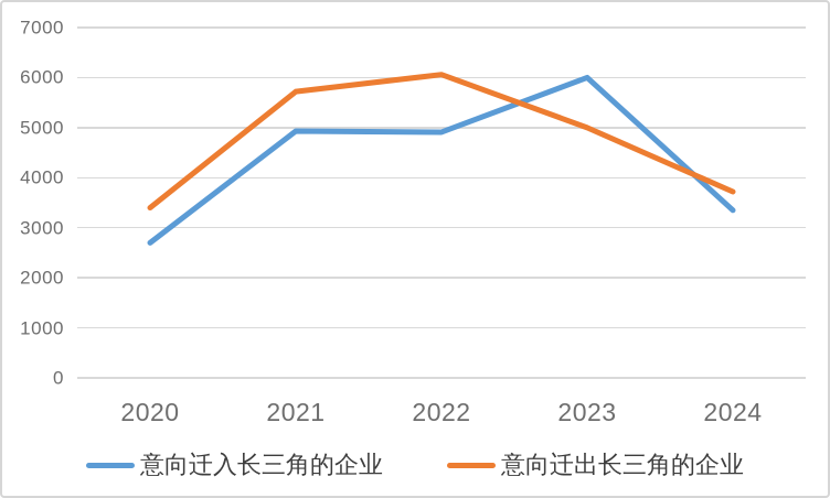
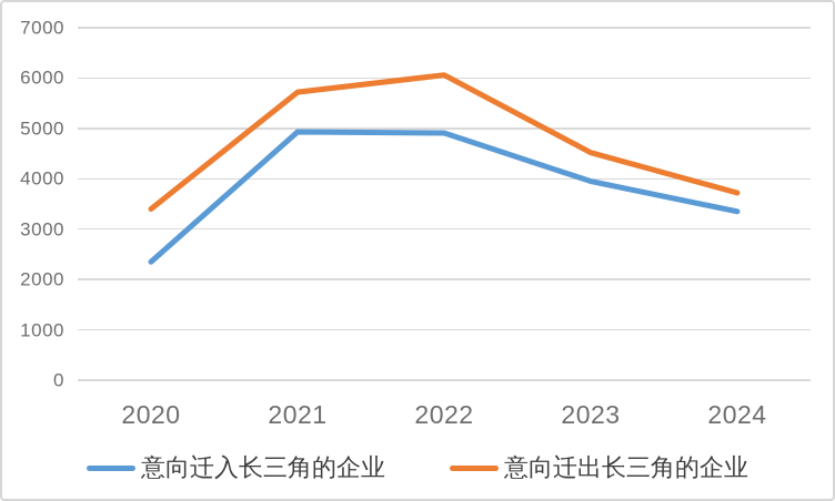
意向迁入长三角的企业/2020: 2700 -> 2400
意向迁入长三角的企业/2023: 6000 -> 4000
意向迁出长三角的企业/2023: 5000 -> 4500
